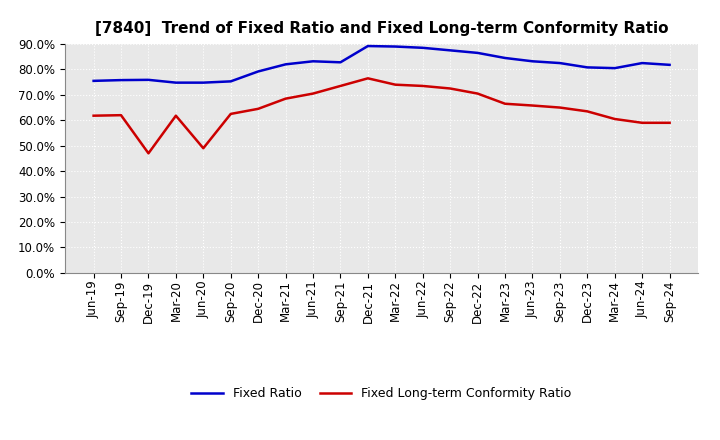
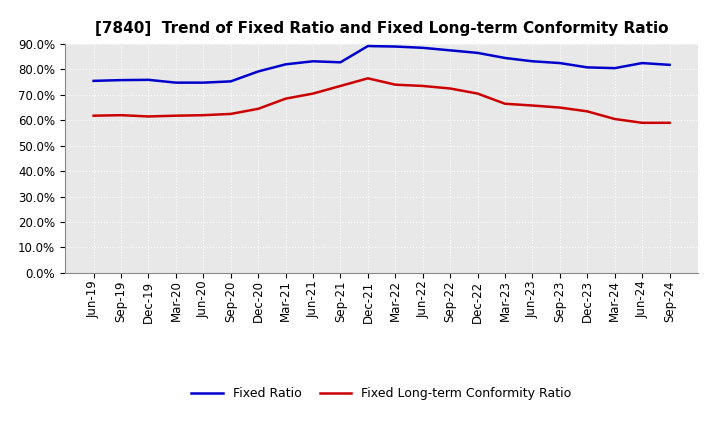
Fixed Long-term Conformity Ratio/Dec-19: 47.0% -> 61.5%
Fixed Long-term Conformity Ratio/Jun-20: 49.0% -> 62.0%
